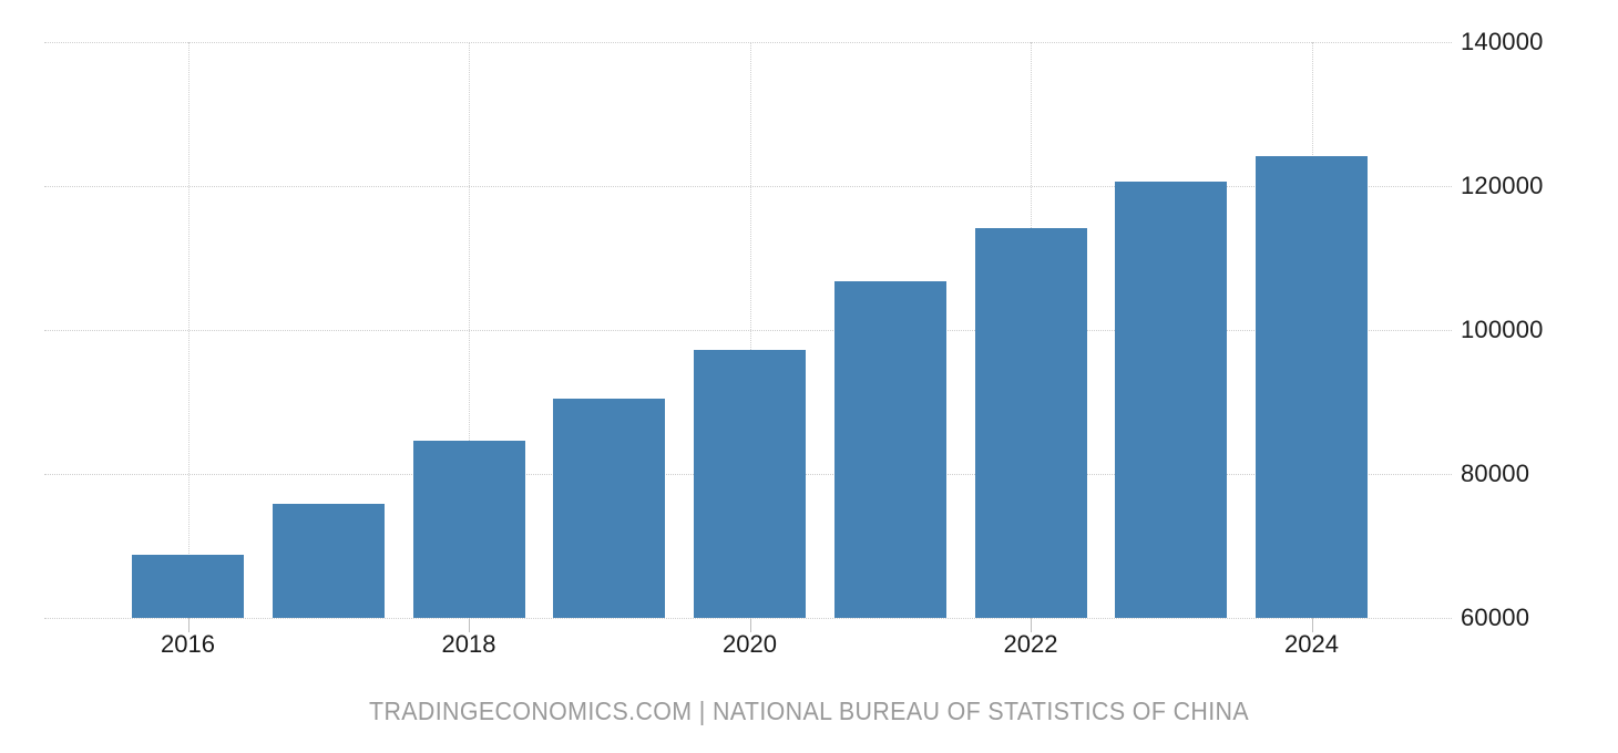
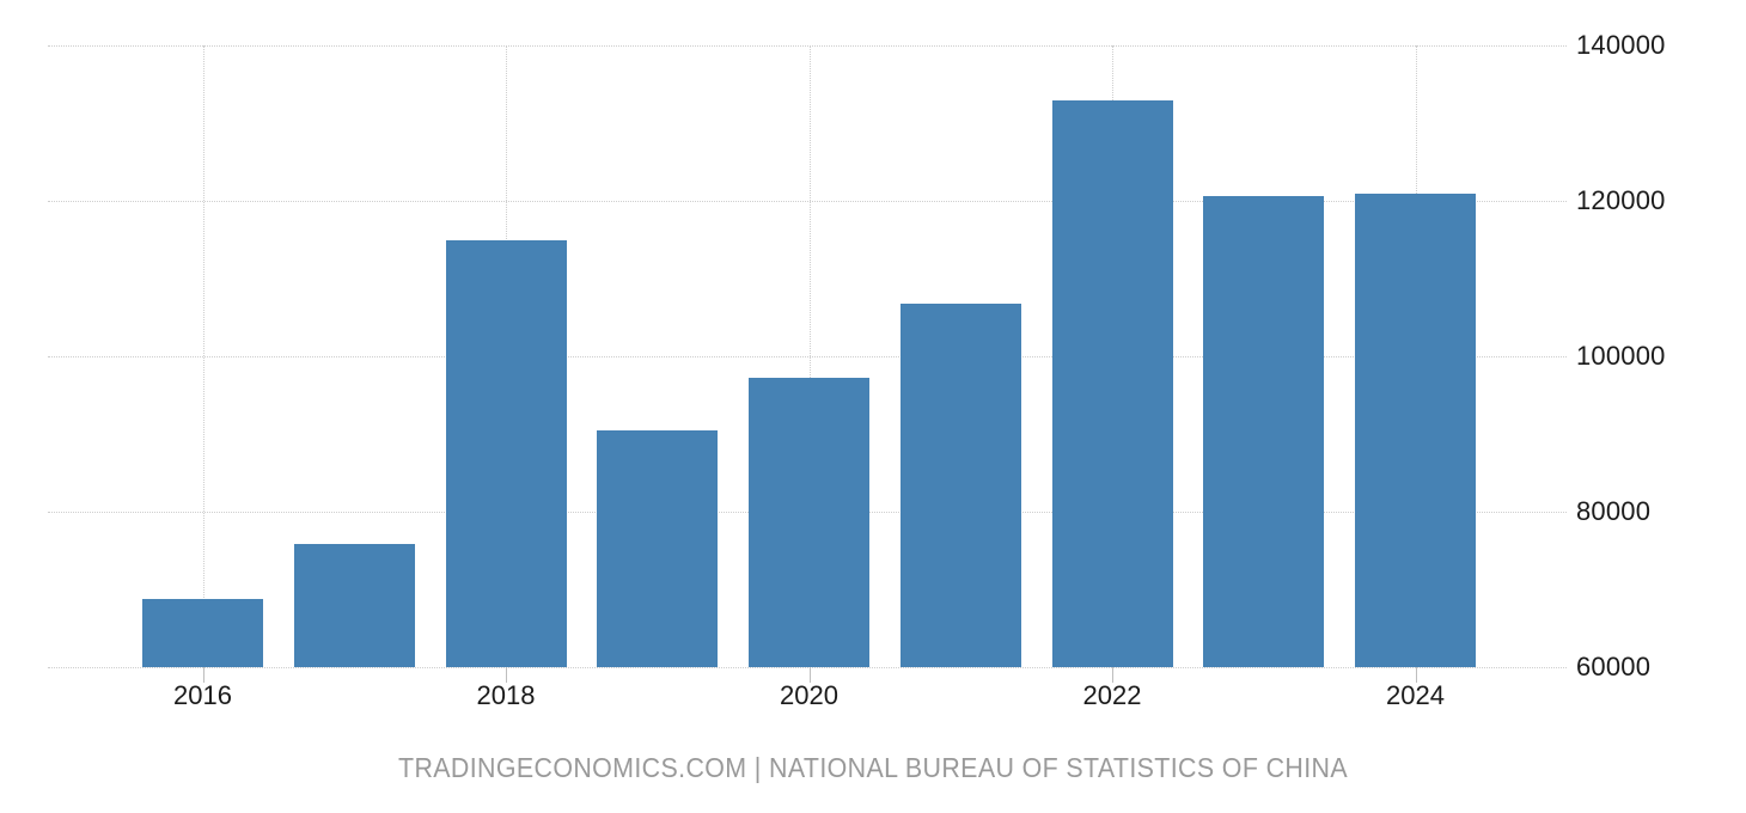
2018: 85000 -> 115000
2022: 114000 -> 133000
2024: 124000 -> 121000
